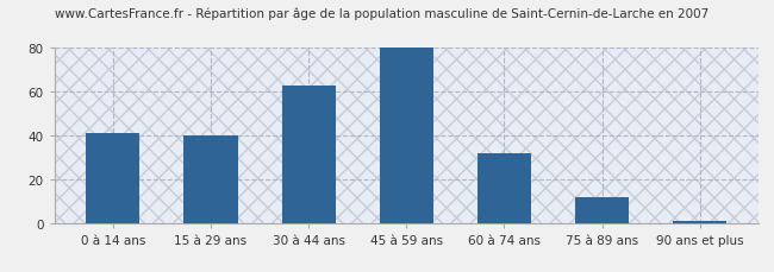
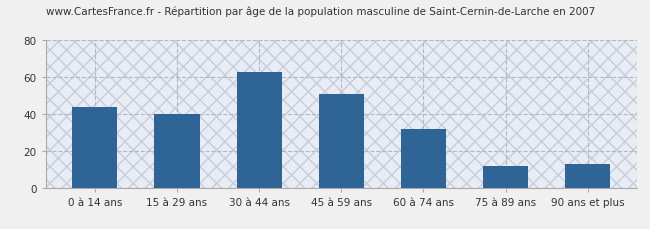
0 à 14 ans: 41 -> 44
45 à 59 ans: 80 -> 51
90 ans et plus: 1 -> 13
